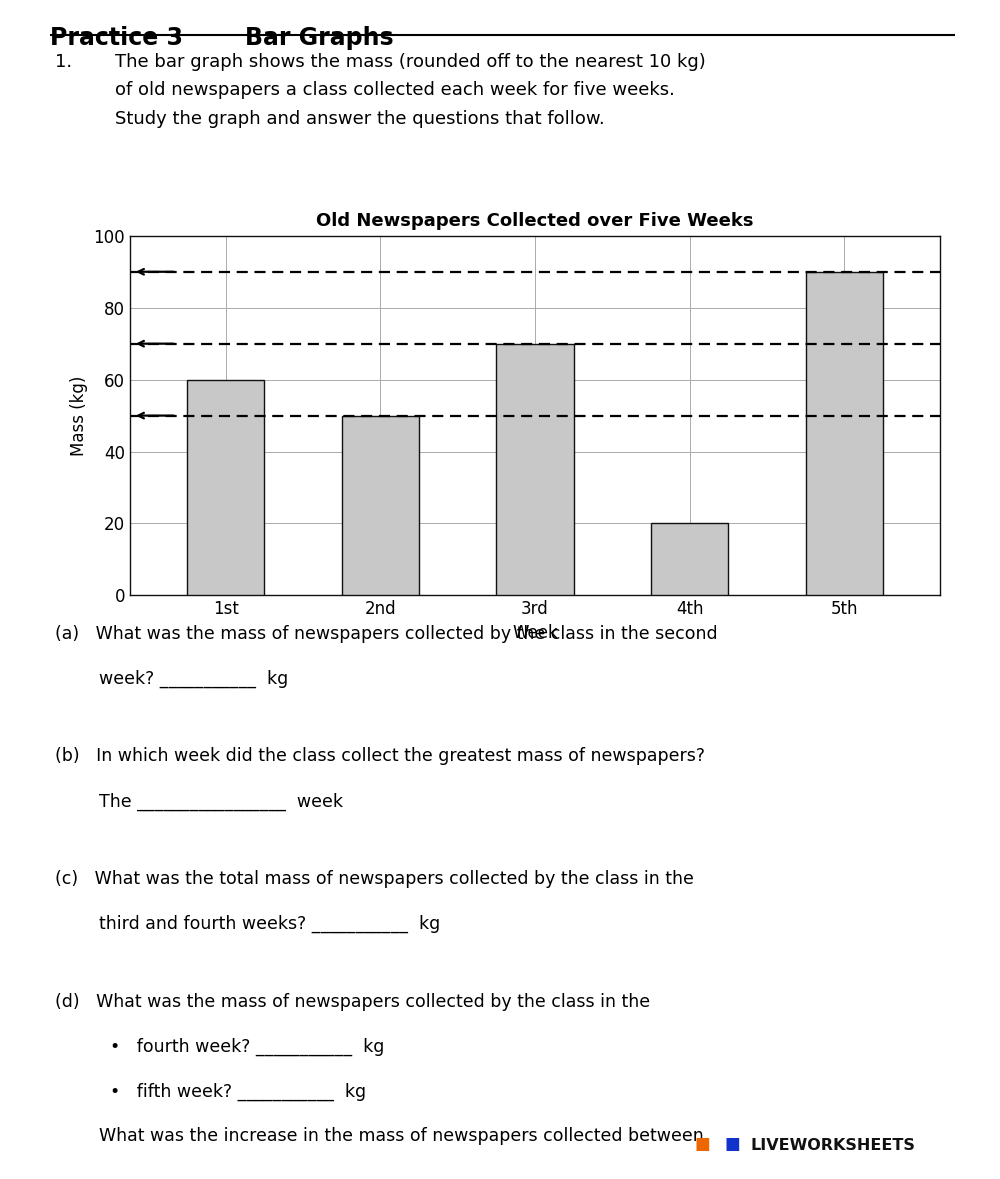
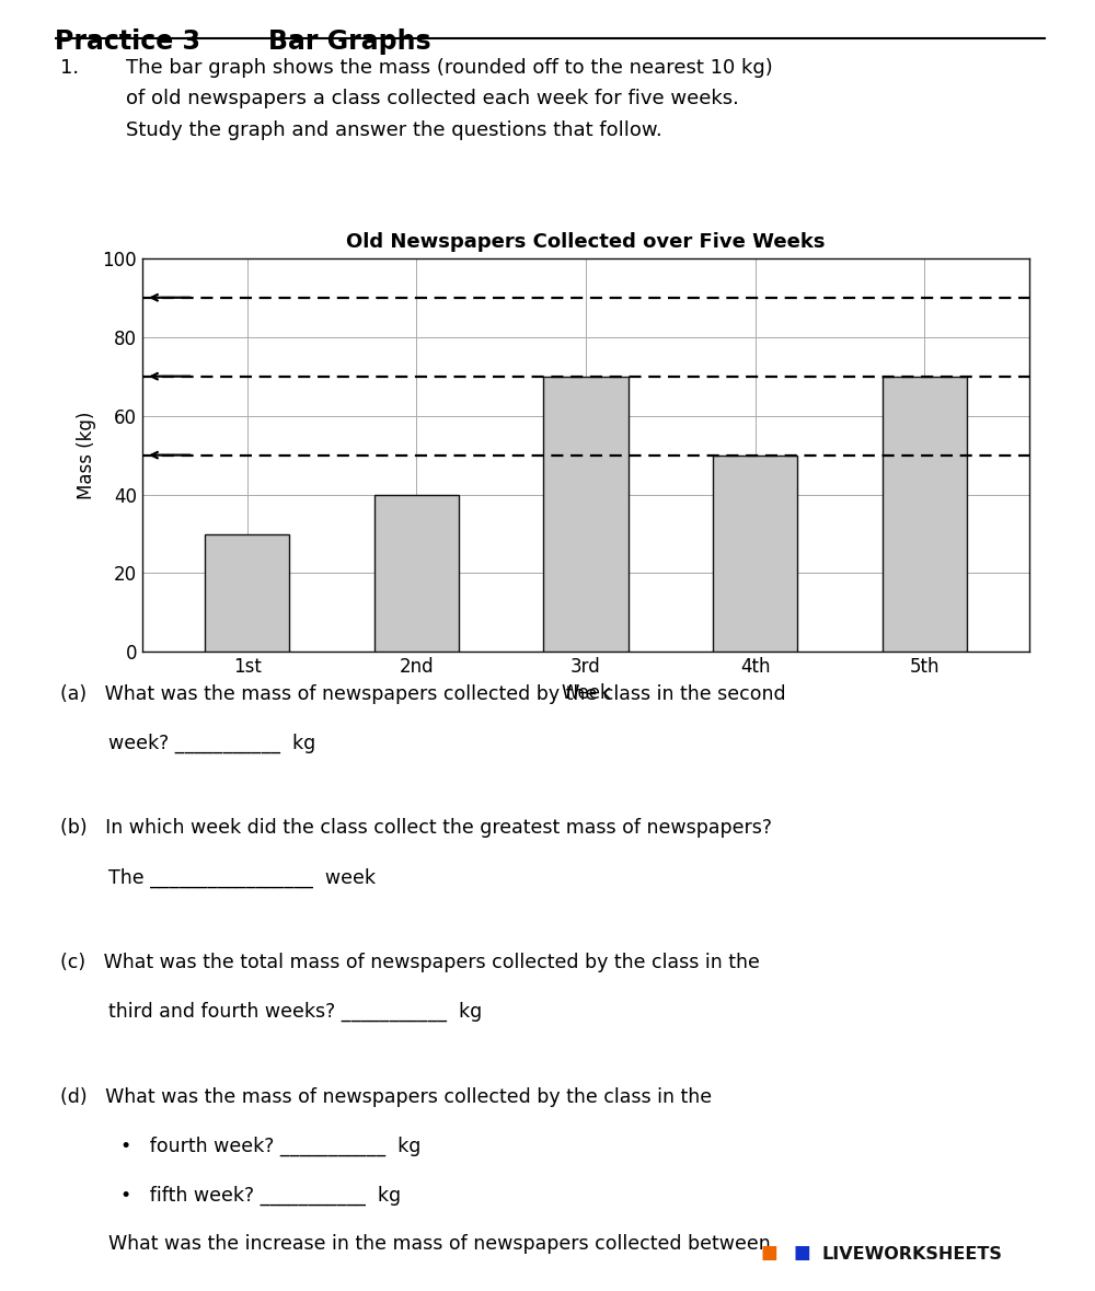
1st: 60 -> 30
2nd: 50 -> 40
4th: 20 -> 50
5th: 90 -> 70
